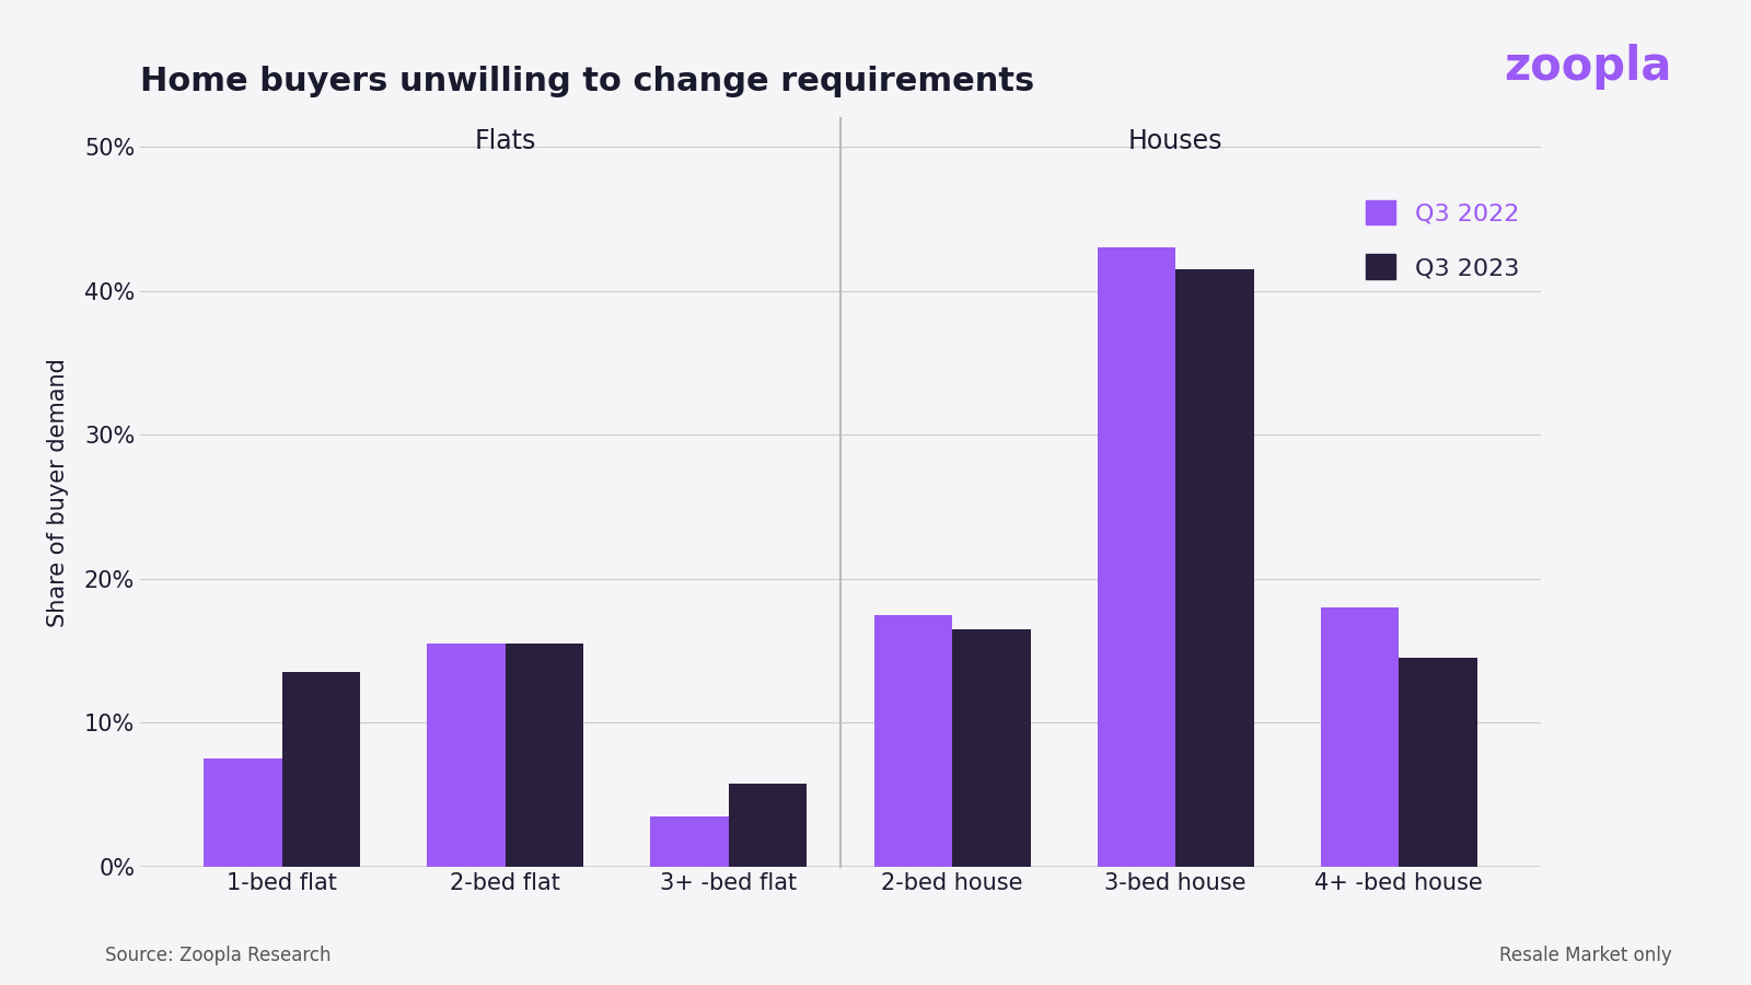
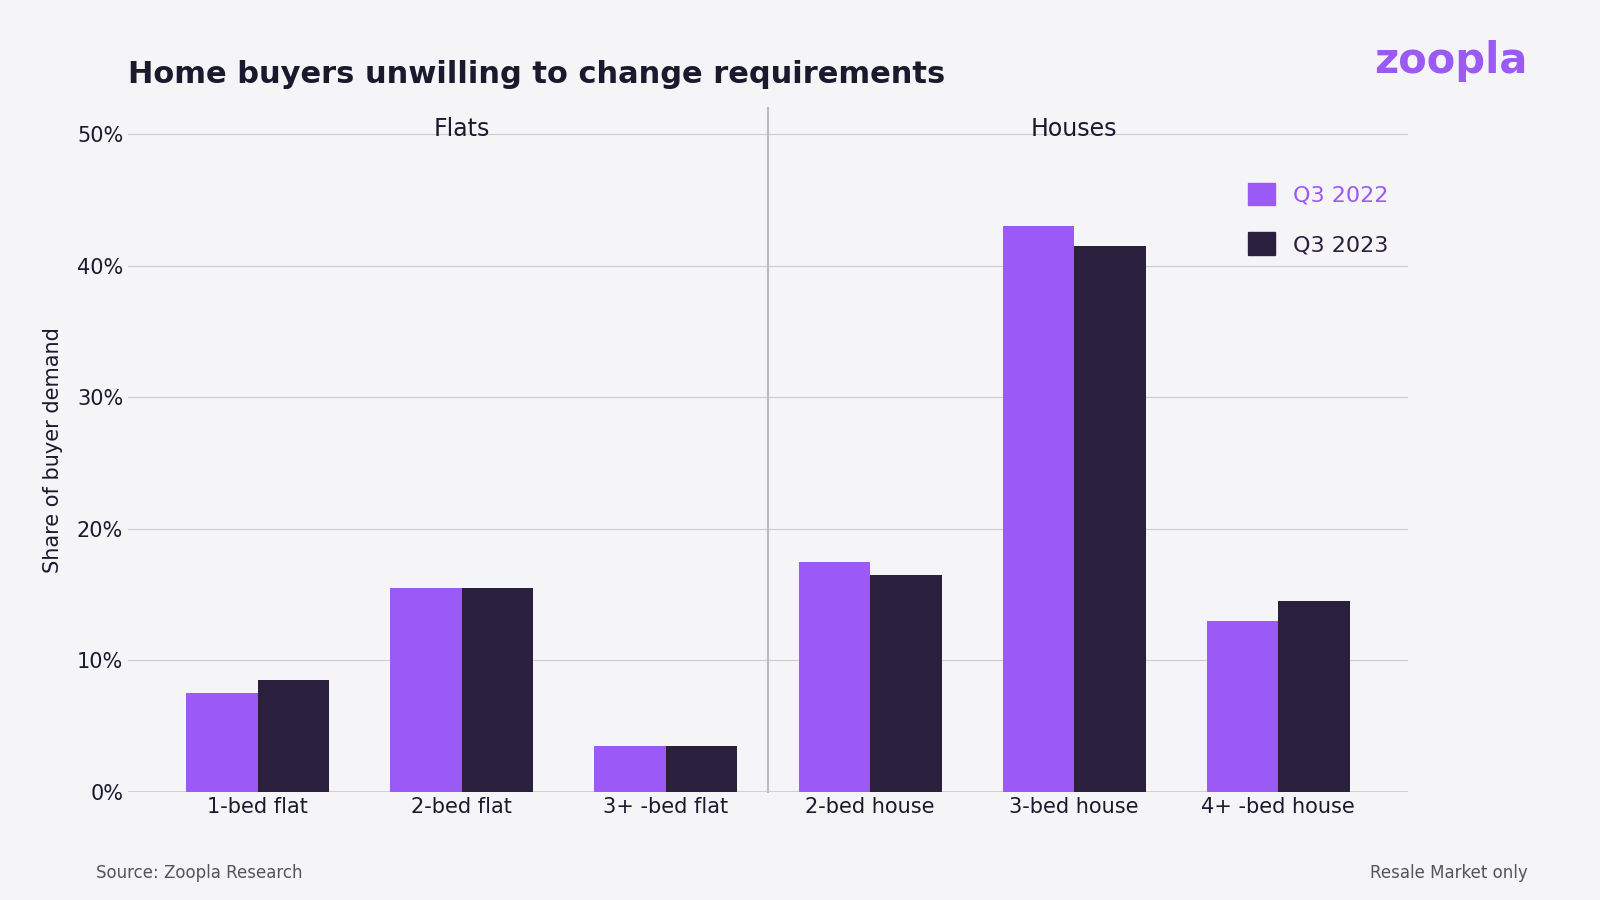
Q3 2023/1-bed flat: 13.5% -> 8.5%
Q3 2023/3+ -bed flat: 5.8% -> 3.5%
Q3 2022/4+ -bed house: 18.0% -> 13.0%
